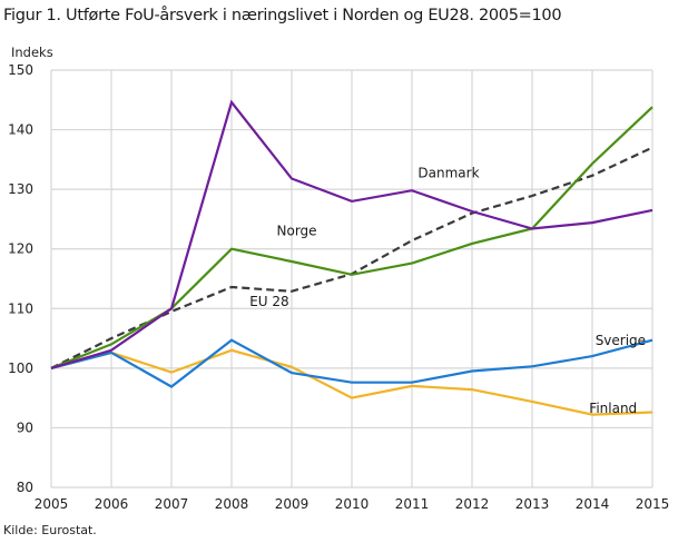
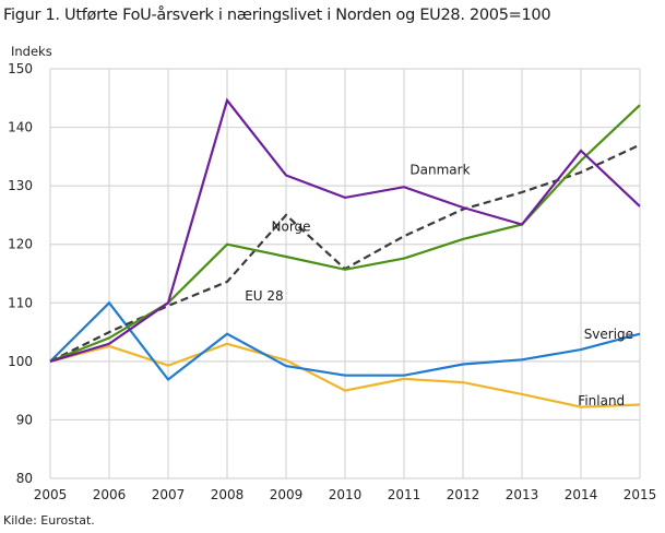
Sverige/2006: 103 -> 110
EU 28/2009: 113 -> 125
Danmark/2014: 124 -> 136
